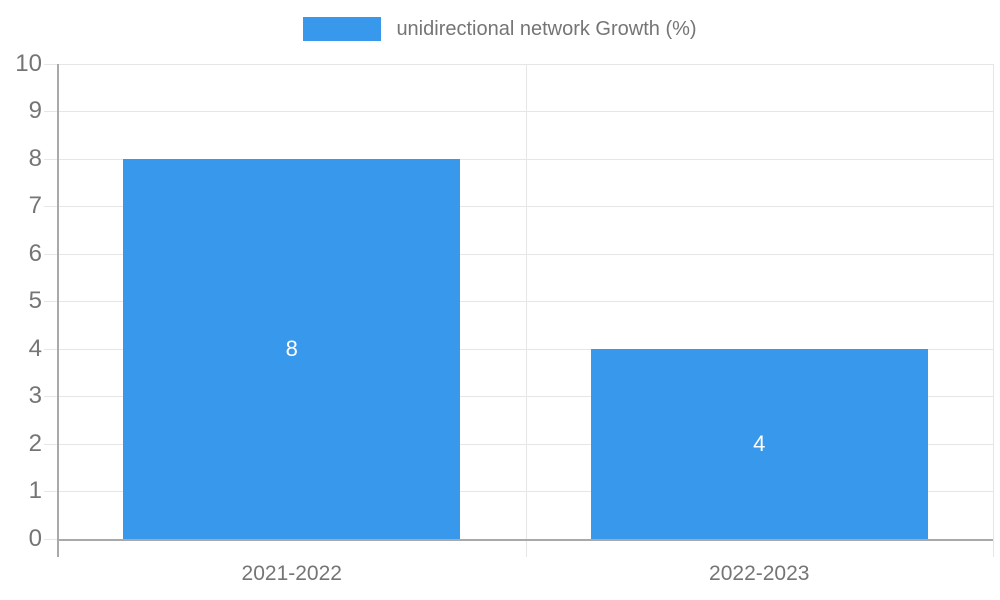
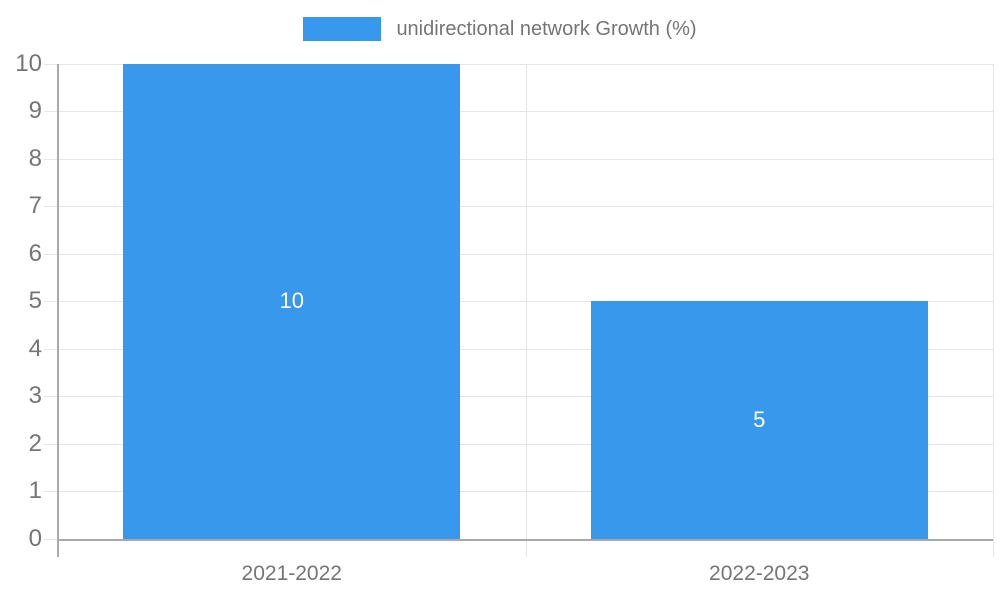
2021-2022: 8 -> 10
2022-2023: 4 -> 5
